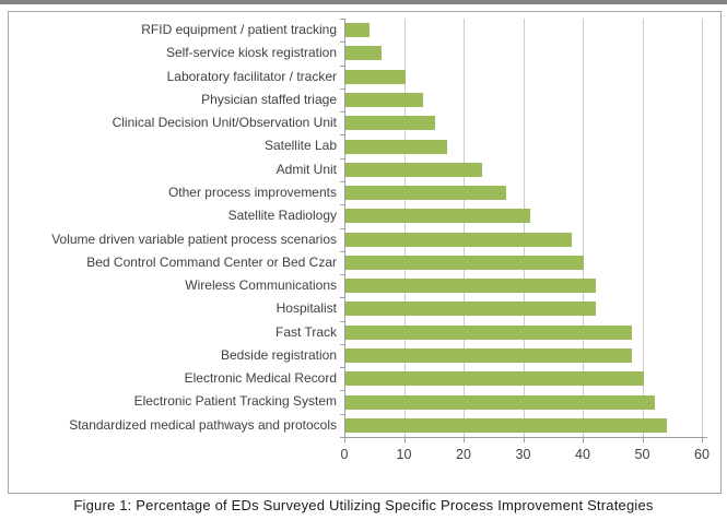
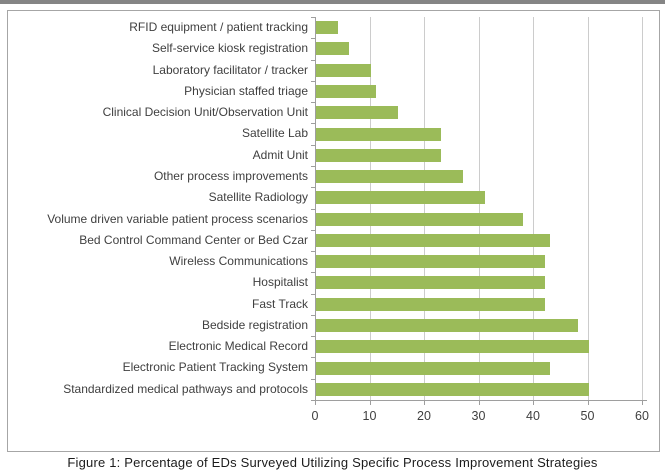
Physician staffed triage: 13 -> 11
Satellite Lab: 17 -> 23
Bed Control Command Center or Bed Czar: 40 -> 43
Fast Track: 48 -> 42
Electronic Patient Tracking System: 52 -> 43
Standardized medical pathways and protocols: 54 -> 50
